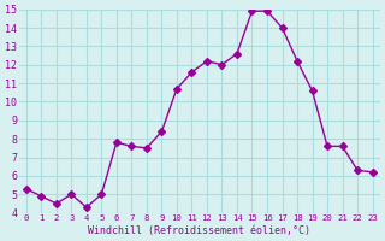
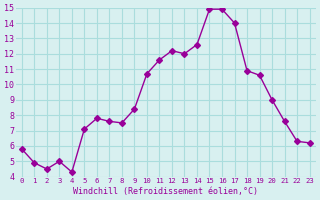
0: 5.3 -> 5.8
5: 5.0 -> 7.1
18: 12.2 -> 10.9
20: 7.6 -> 9.0
